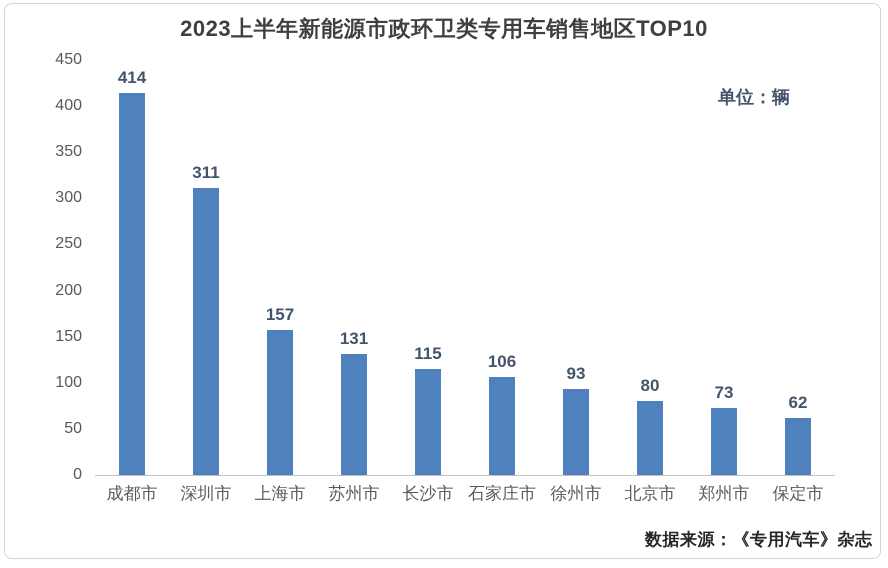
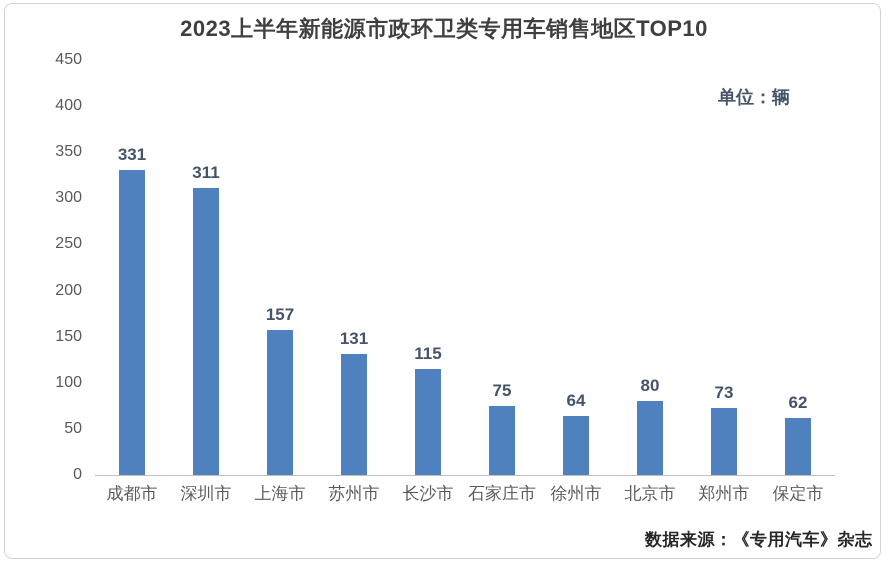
成都市: 414 -> 331
石家庄市: 106 -> 75
徐州市: 93 -> 64
